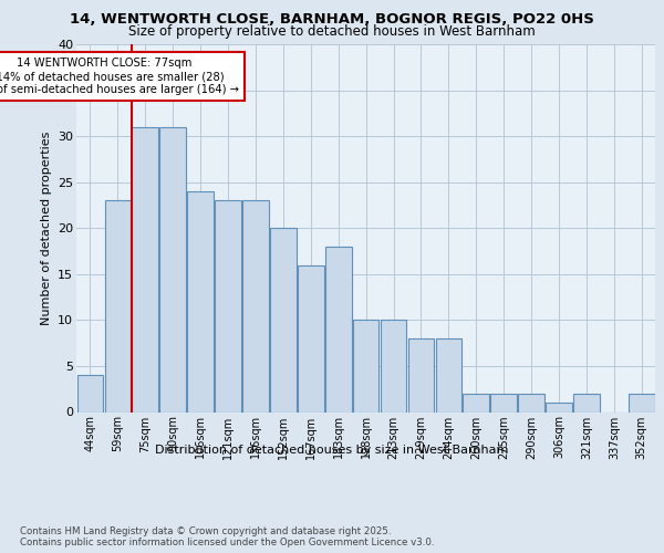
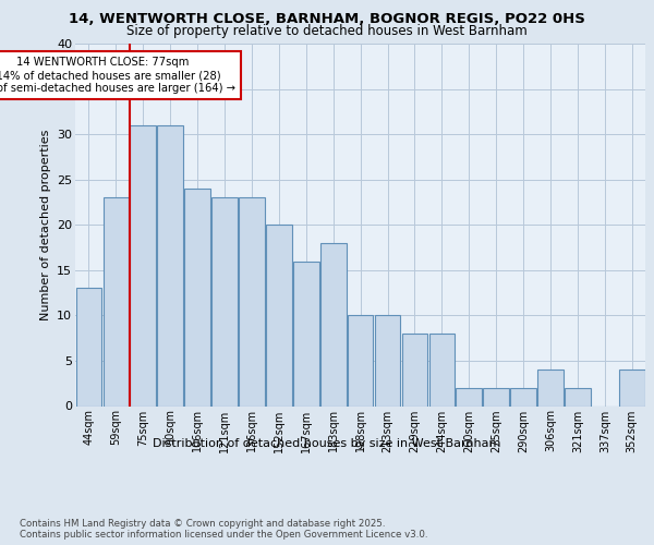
44sqm: 4 -> 13
306sqm: 1 -> 4
352sqm: 2 -> 4
